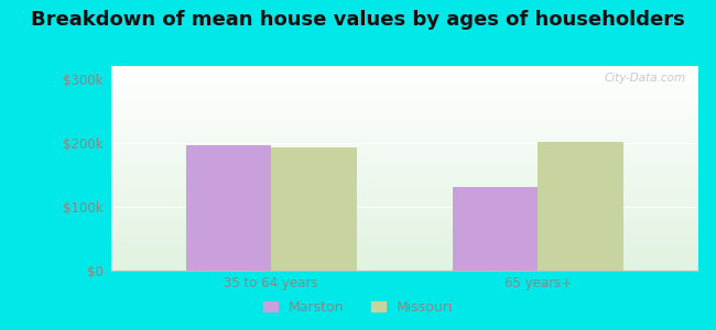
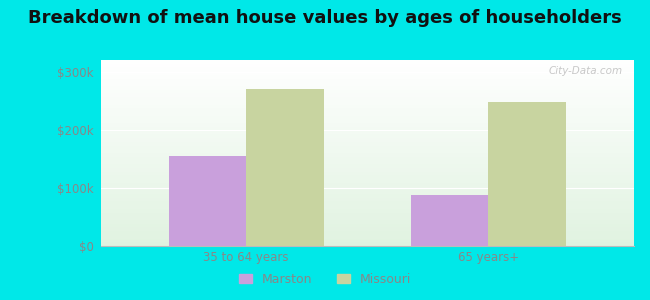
Marston/35 to 64 years: $196k -> $155k
Missouri/35 to 64 years: $192k -> $270k
Marston/65 years+: $130k -> $88k
Missouri/65 years+: $202k -> $247k
